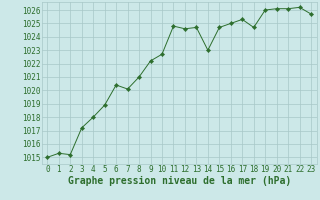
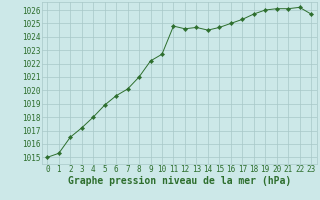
2: 1015.2 -> 1016.5
6: 1020.4 -> 1019.6
14: 1023.0 -> 1024.5
18: 1024.7 -> 1025.7
